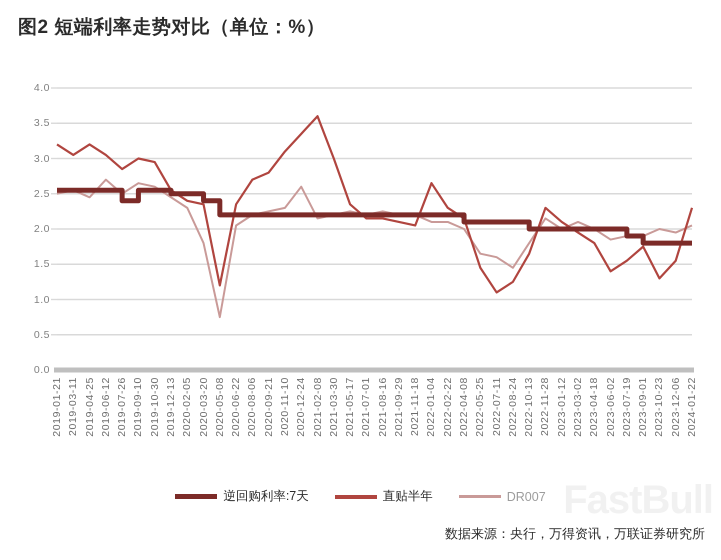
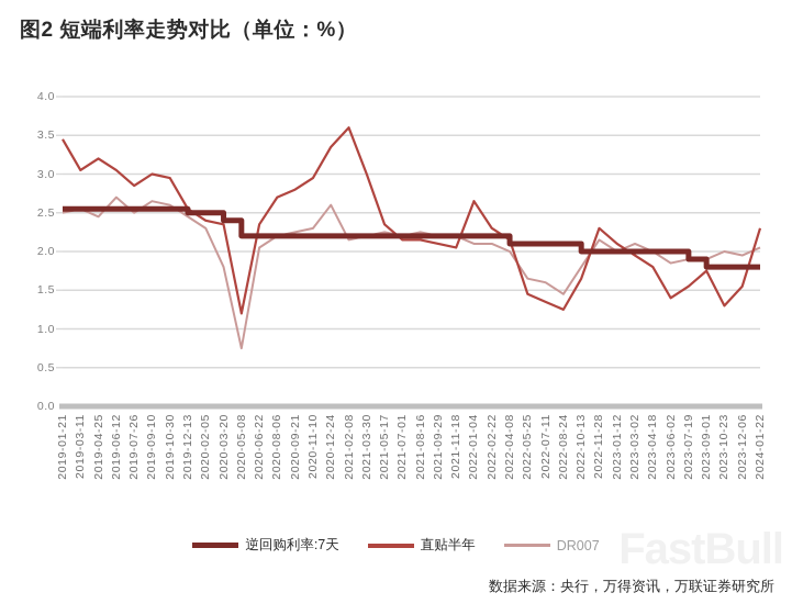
直贴半年/2019-01-21: 3.2 -> 3.5
逆回购利率:7天/2019-07-26: 2.4 -> 2.5
直贴半年/2020-11-10: 3.1 -> 3.0
直贴半年/2022-07-11: 1.1 -> 1.4
